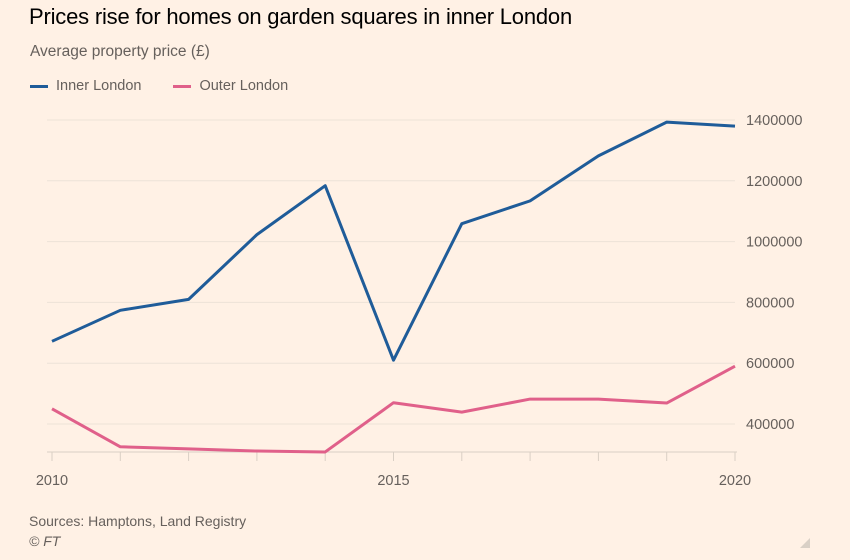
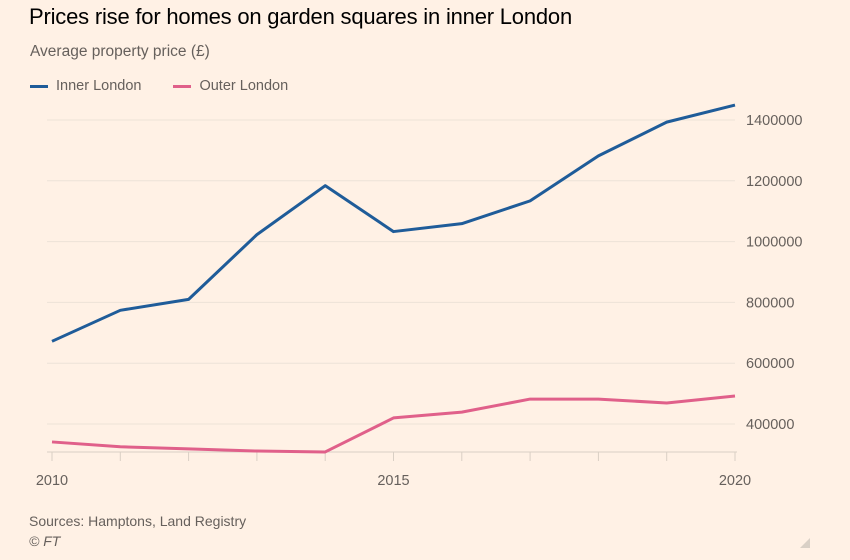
Outer London/2010: 450000 -> 340000
Inner London/2015: 610000 -> 1030000
Outer London/2015: 470000 -> 420000
Inner London/2020: 1380000 -> 1450000
Outer London/2020: 590000 -> 490000
